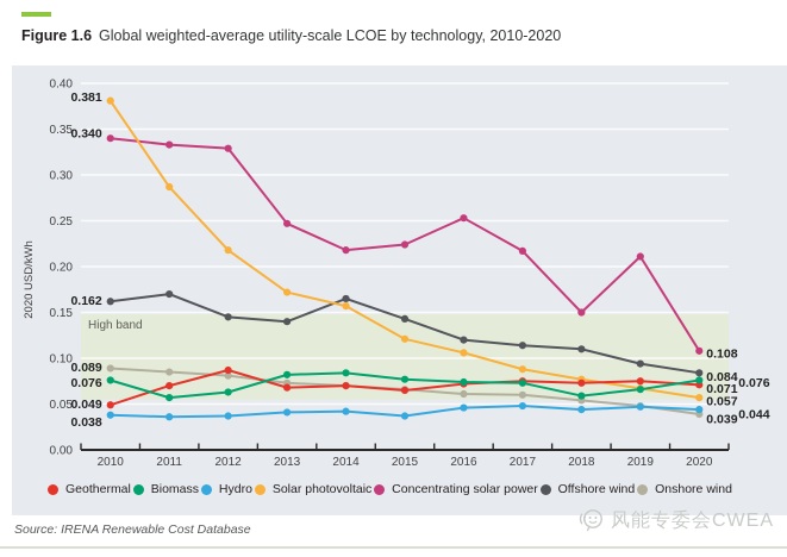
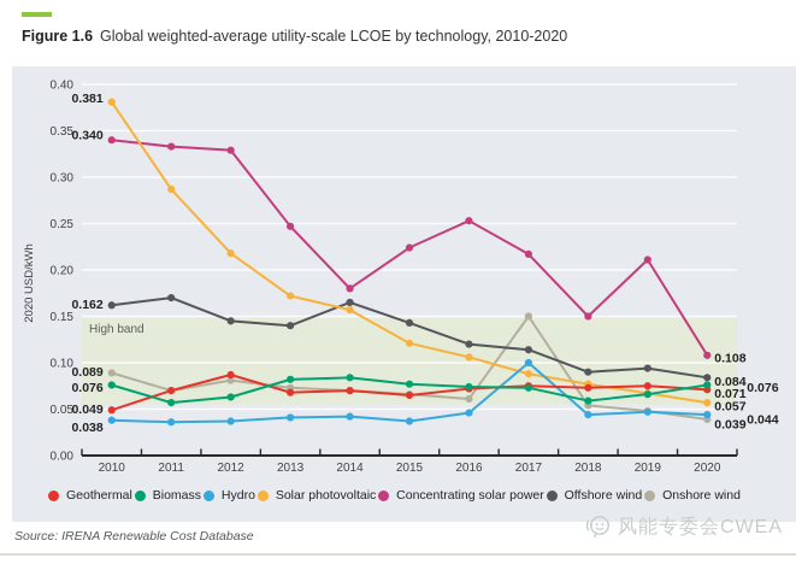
Onshore wind/2011: 0.09 -> 0.07
Concentrating solar power/2014: 0.22 -> 0.18
Hydro/2017: 0.05 -> 0.10
Onshore wind/2017: 0.06 -> 0.15
Offshore wind/2018: 0.11 -> 0.09
